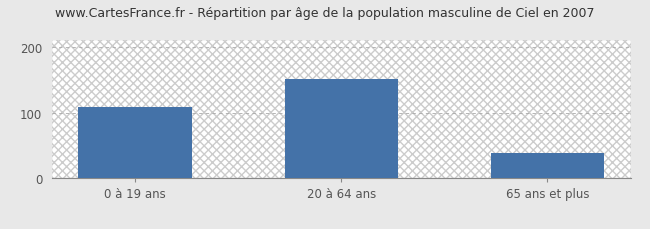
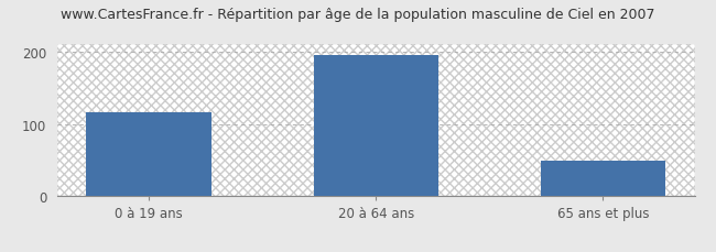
0 à 19 ans: 108 -> 117
20 à 64 ans: 152 -> 196
65 ans et plus: 38 -> 50
